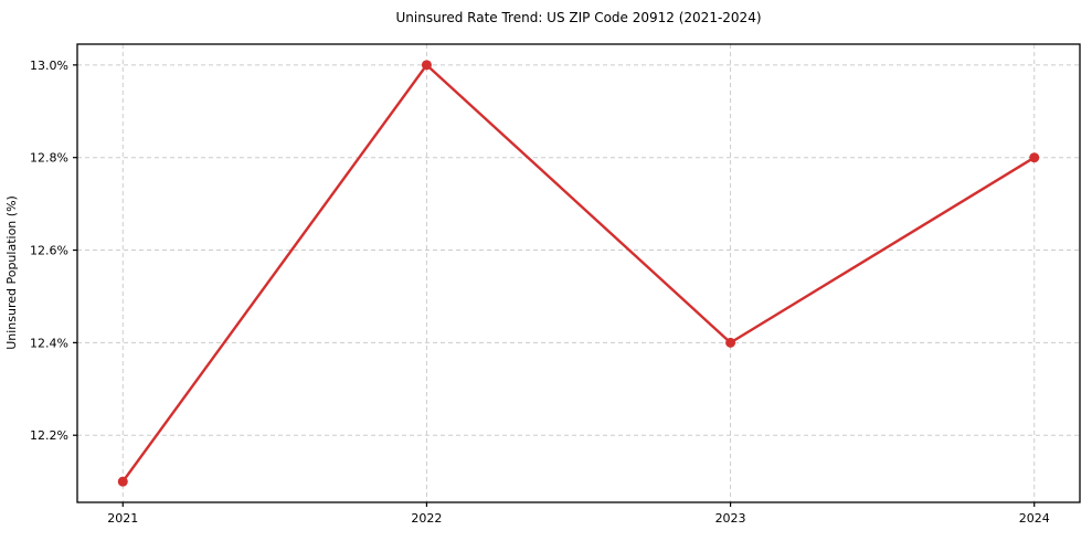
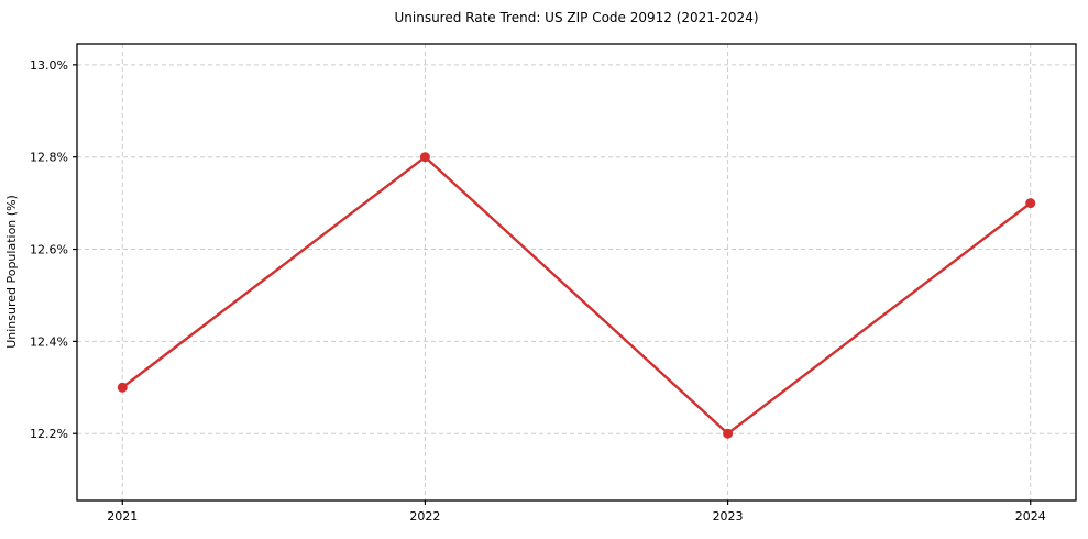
2021: 12.1% -> 12.3%
2022: 13.0% -> 12.8%
2023: 12.4% -> 12.2%
2024: 12.8% -> 12.7%
